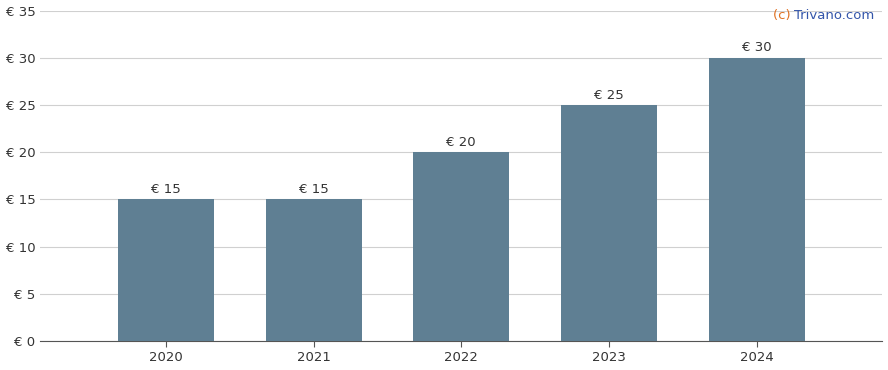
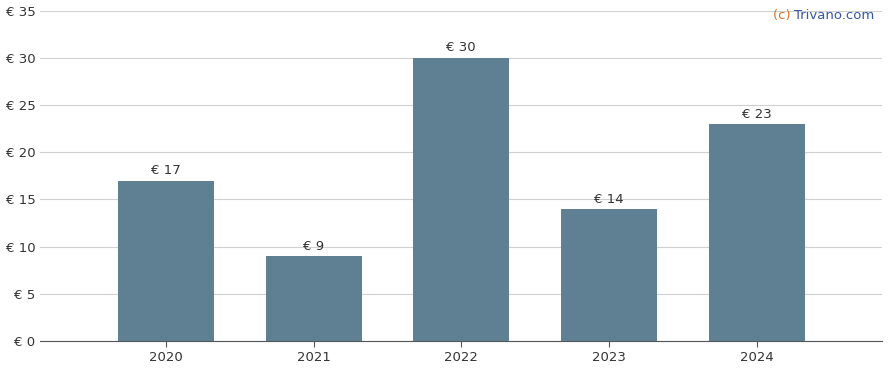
2020: 15 -> 17
2021: 15 -> 9
2022: 20 -> 30
2023: 25 -> 14
2024: 30 -> 23
